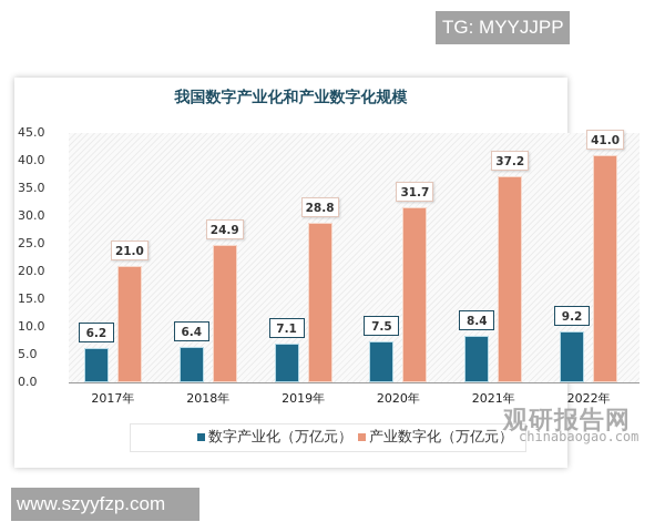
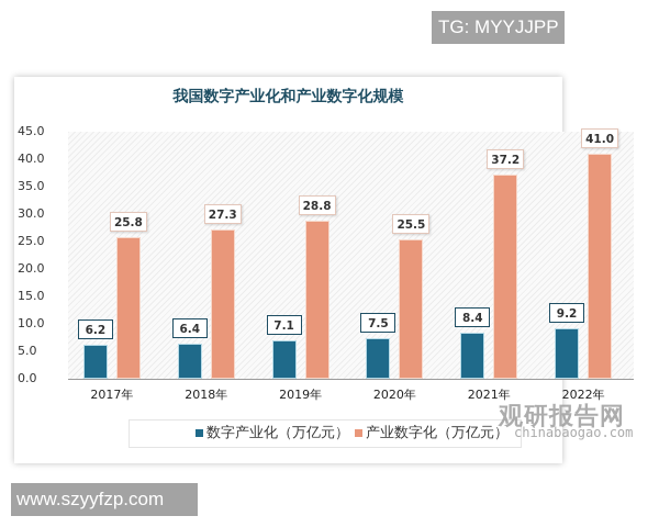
产业数字化（万亿元）/2017年: 21.0 -> 25.8
产业数字化（万亿元）/2018年: 24.9 -> 27.3
产业数字化（万亿元）/2020年: 31.7 -> 25.5
